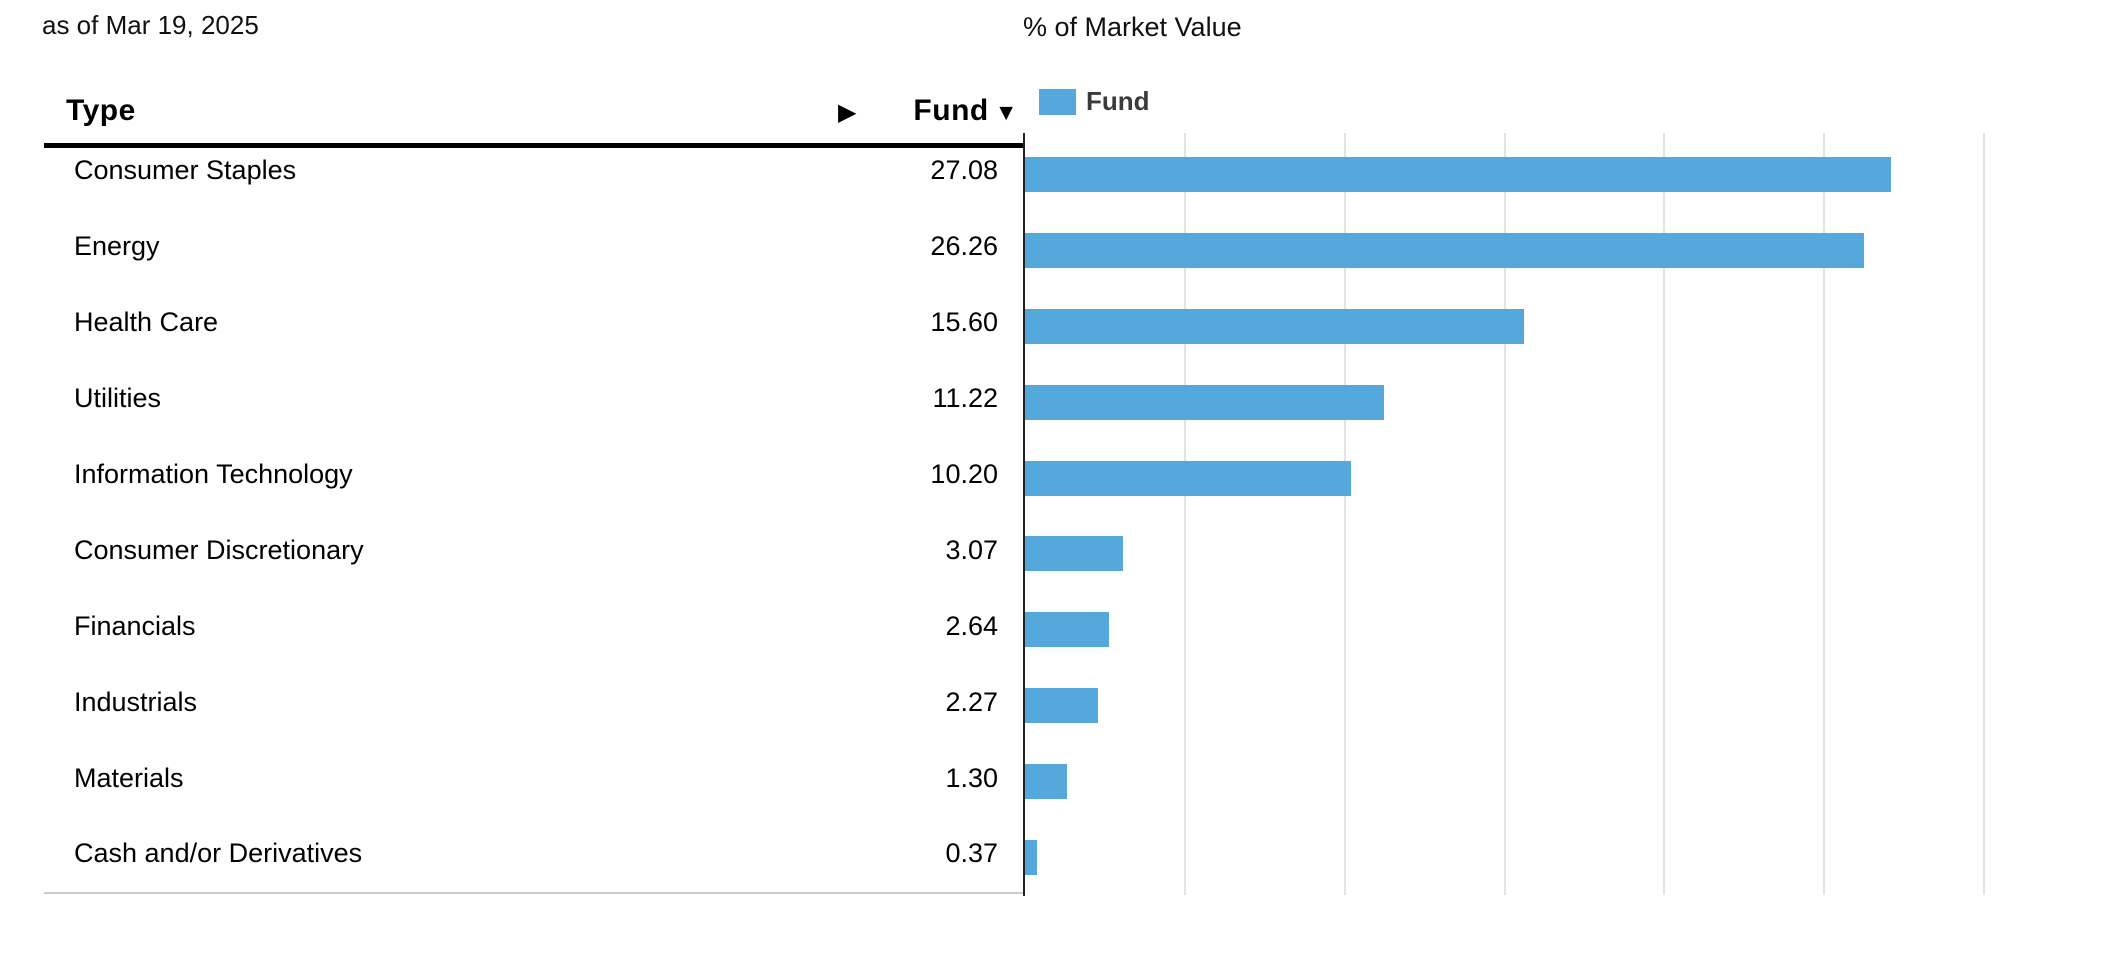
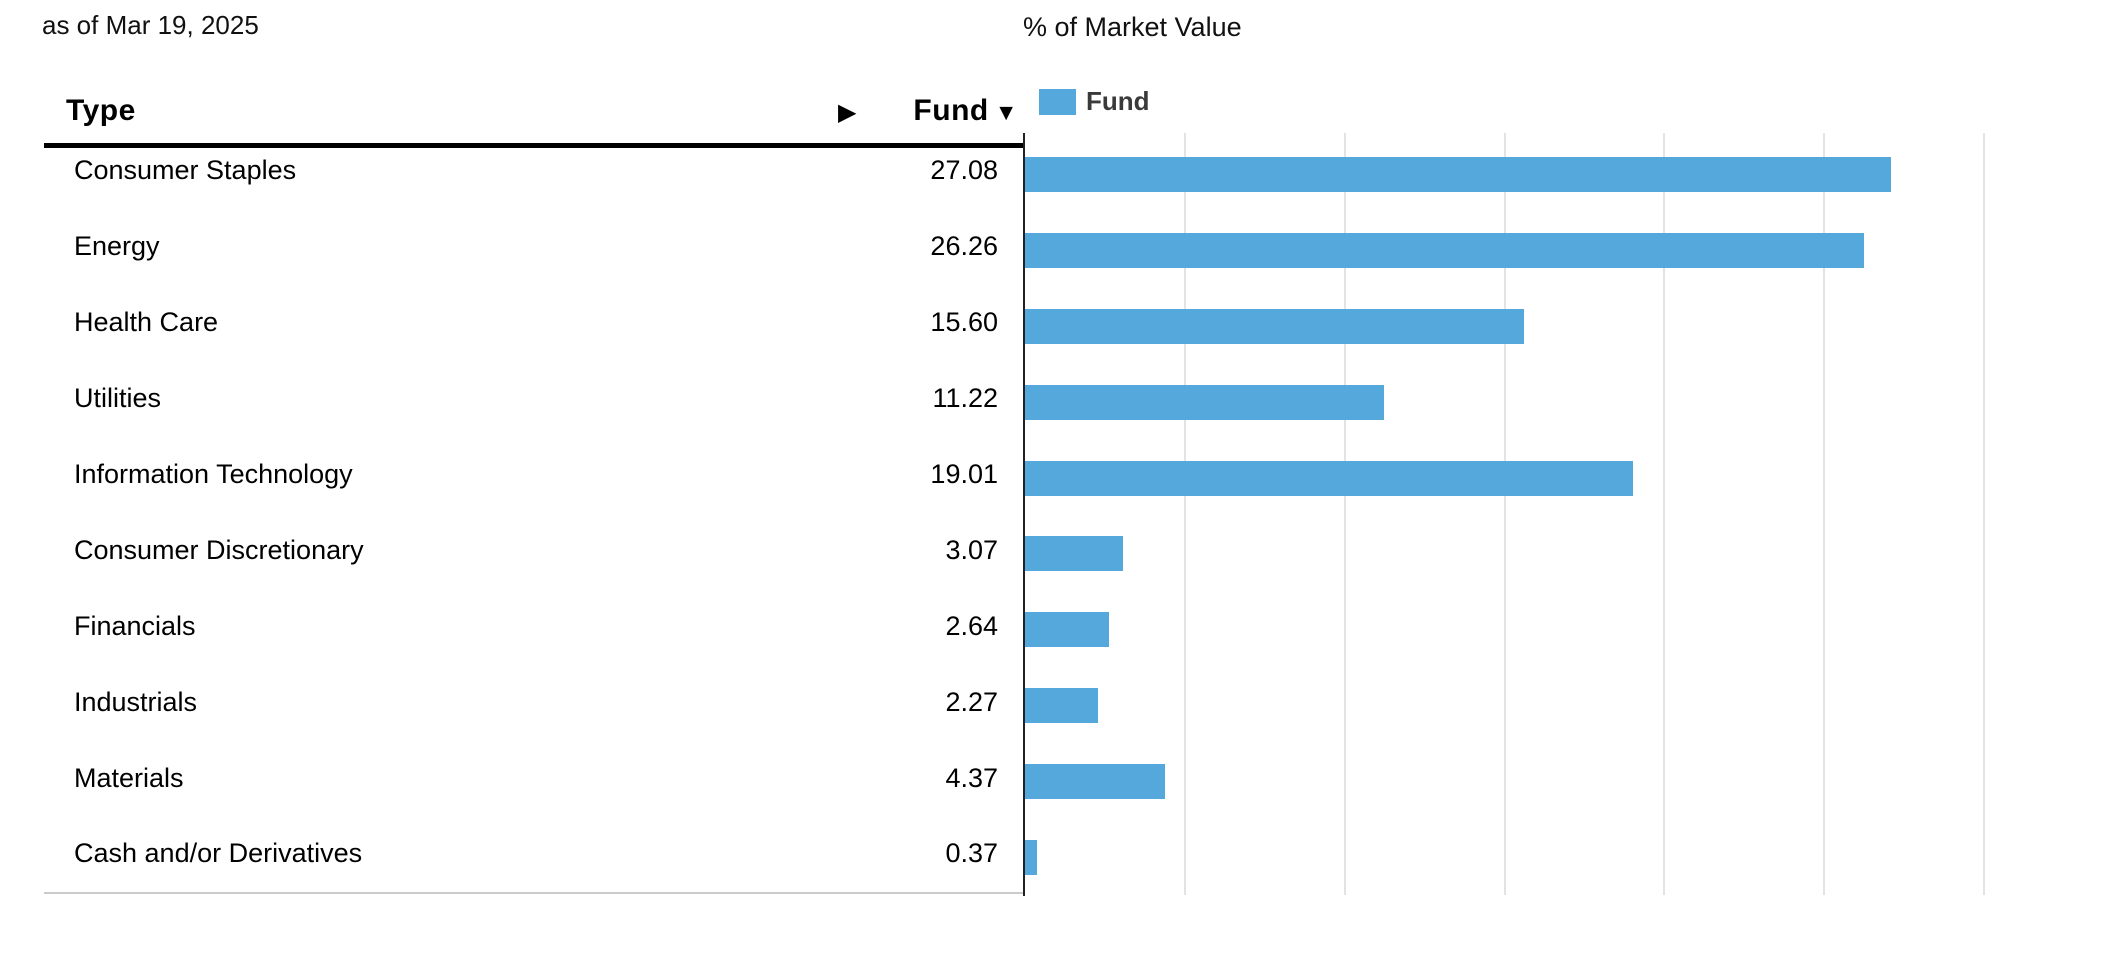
Information Technology: 10.20 -> 19.01
Materials: 1.30 -> 4.37
